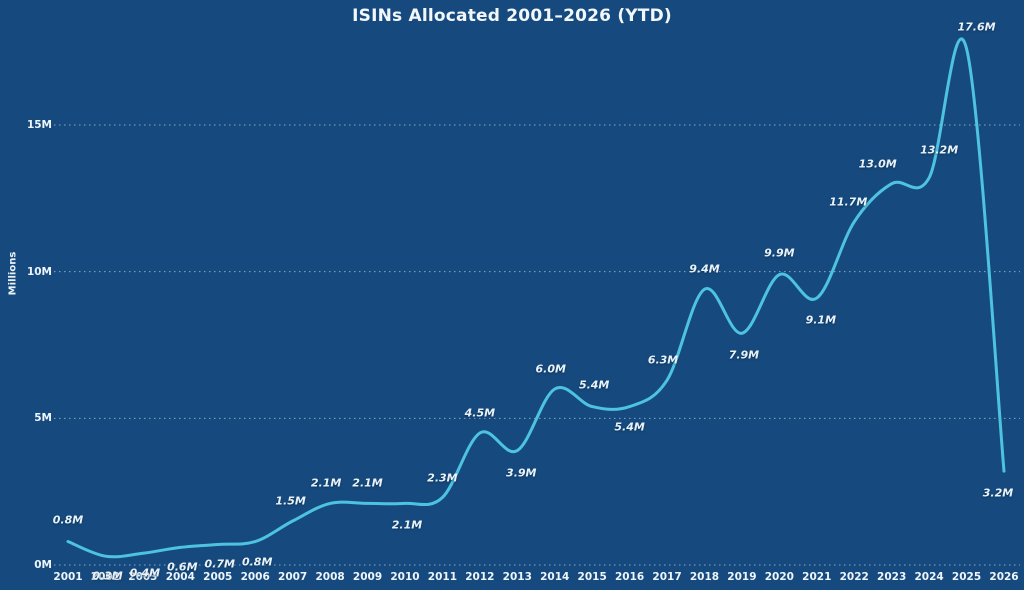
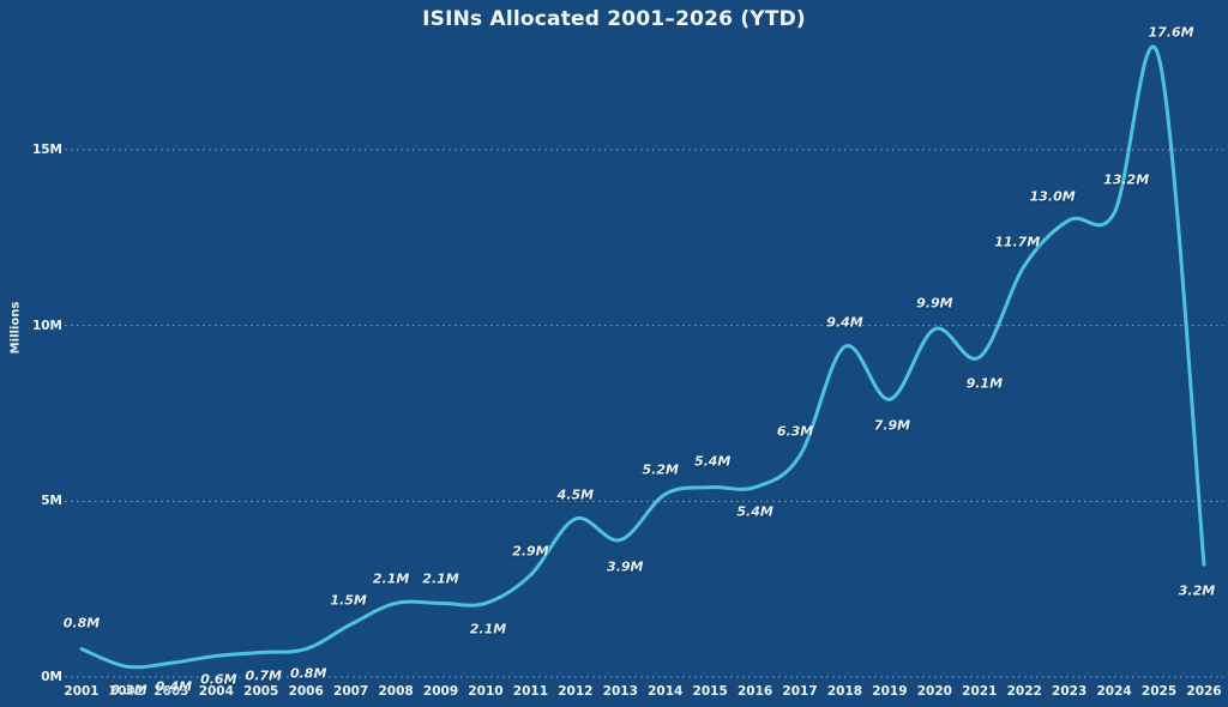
2011: 2.3M -> 2.9M
2014: 6.0M -> 5.2M
